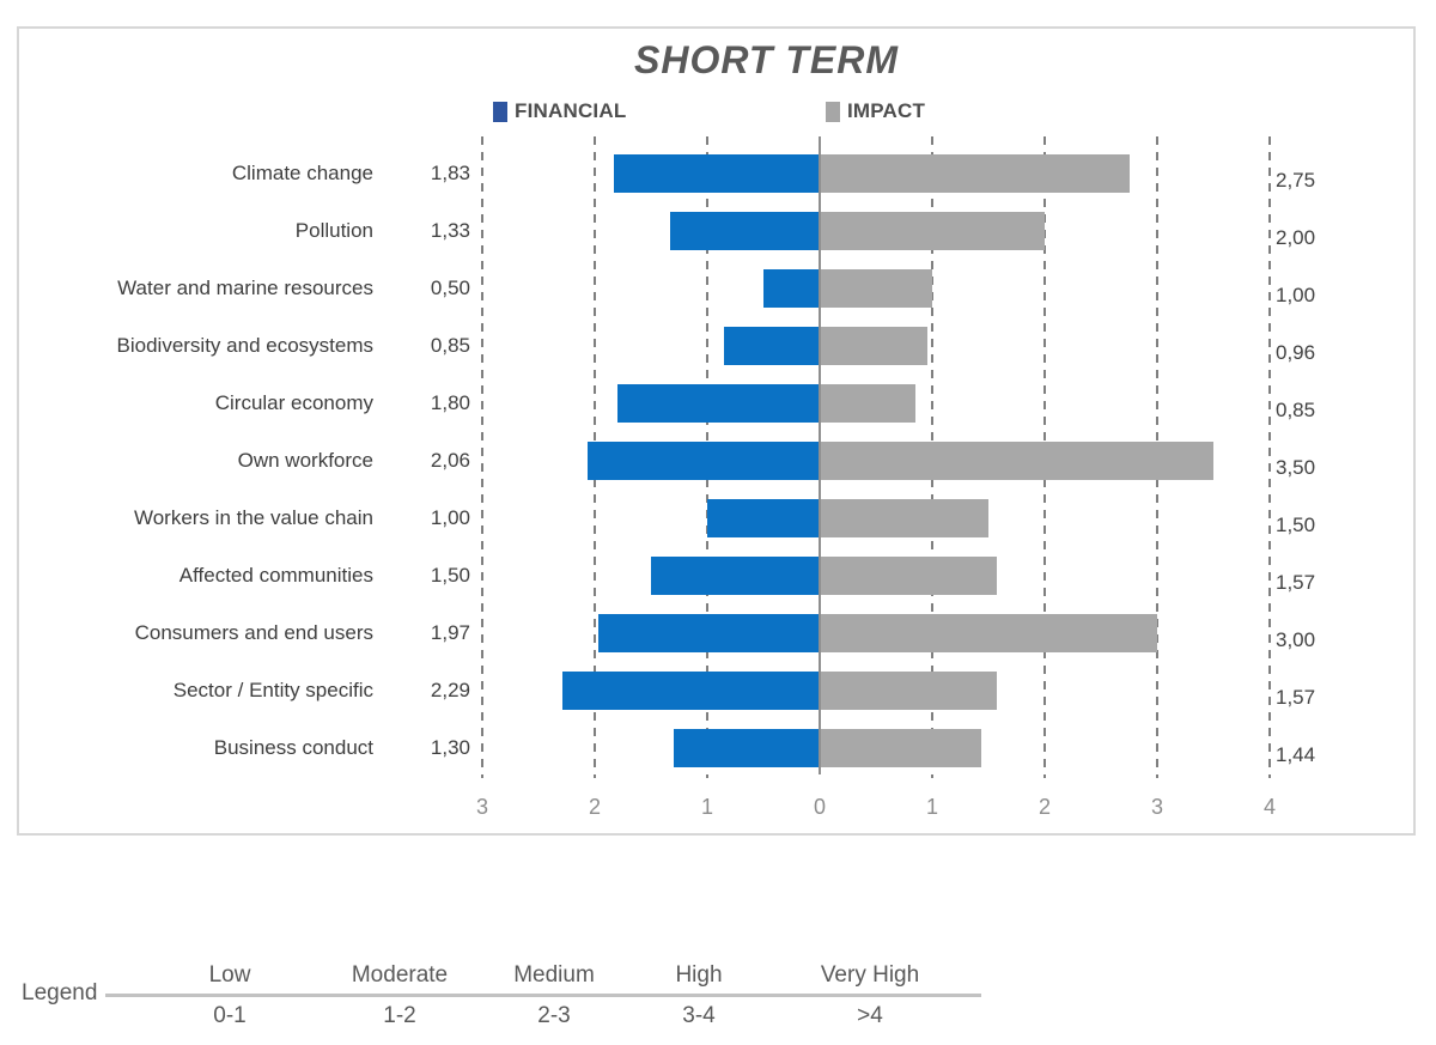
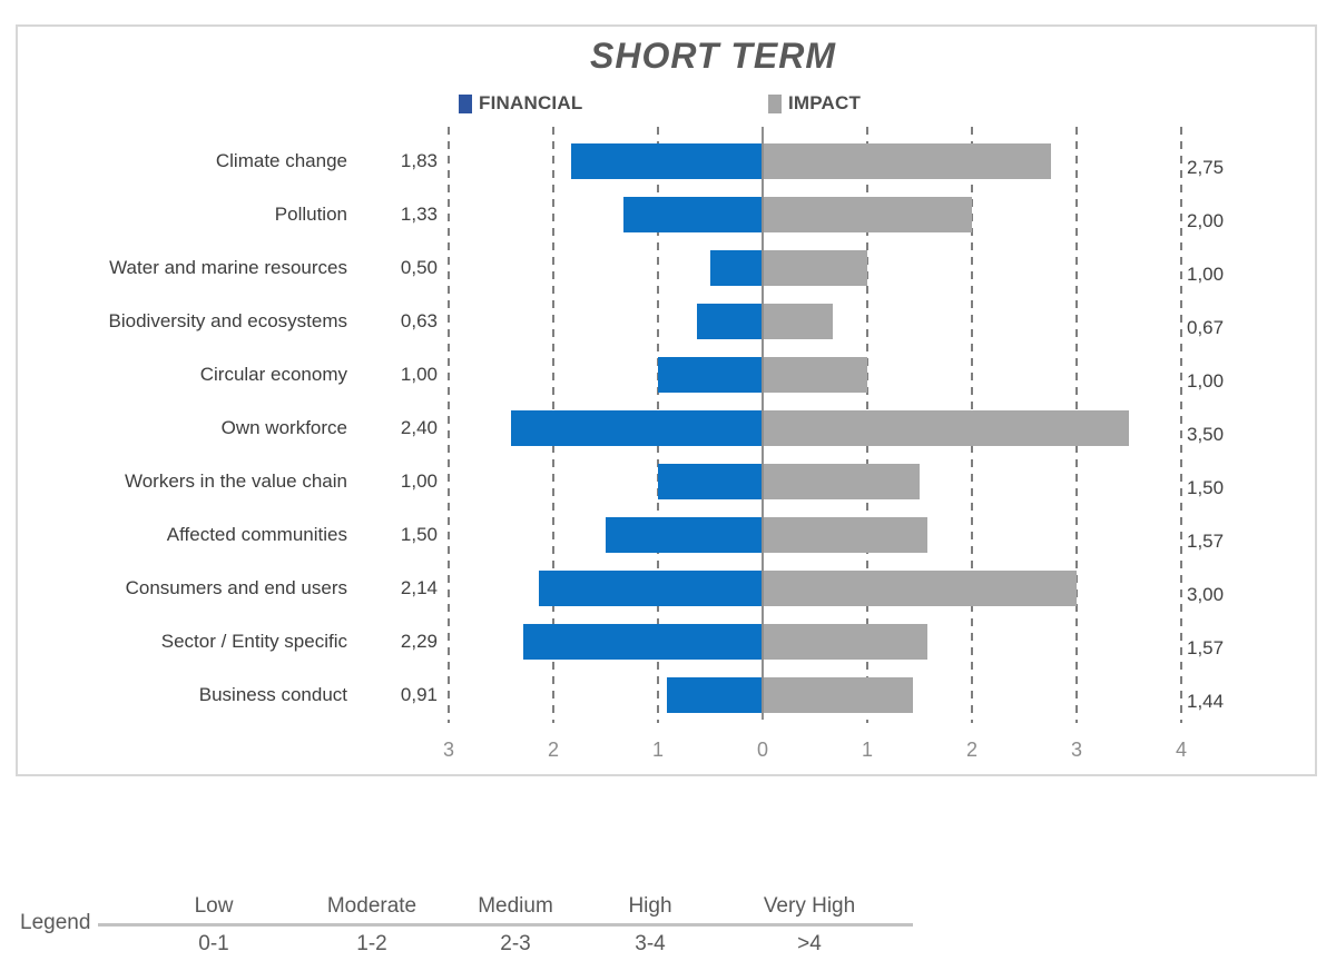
FINANCIAL/Biodiversity and ecosystems: 0,85 -> 0,63
IMPACT/Biodiversity and ecosystems: 0,96 -> 0,67
FINANCIAL/Circular economy: 1,80 -> 1,00
IMPACT/Circular economy: 0,85 -> 1,00
FINANCIAL/Own workforce: 2,06 -> 2,40
FINANCIAL/Consumers and end users: 1,97 -> 2,14
FINANCIAL/Business conduct: 1,30 -> 0,91
